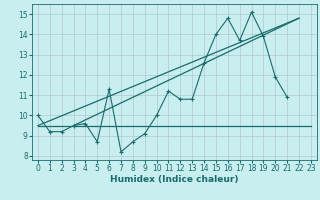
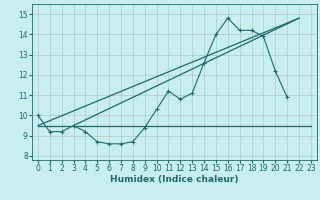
4: 9.6 -> 9.2
6: 11.3 -> 8.6
7: 8.2 -> 8.6
9: 9.1 -> 9.4
10: 10.0 -> 10.3
13: 10.8 -> 11.1
17: 13.7 -> 14.2
18: 15.1 -> 14.2
20: 11.9 -> 12.2
